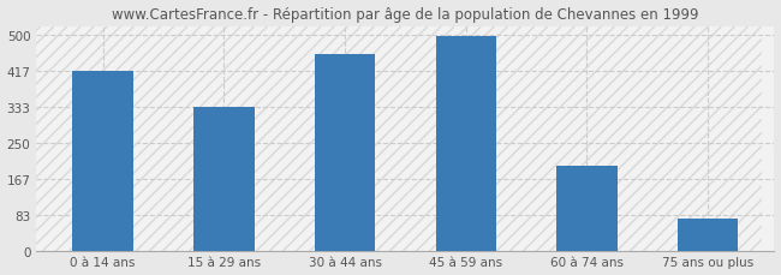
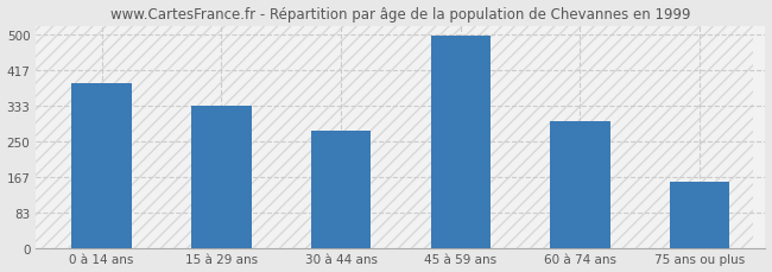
0 à 14 ans: 417 -> 385
30 à 44 ans: 455 -> 275
60 à 74 ans: 195 -> 295
75 ans ou plus: 75 -> 155
